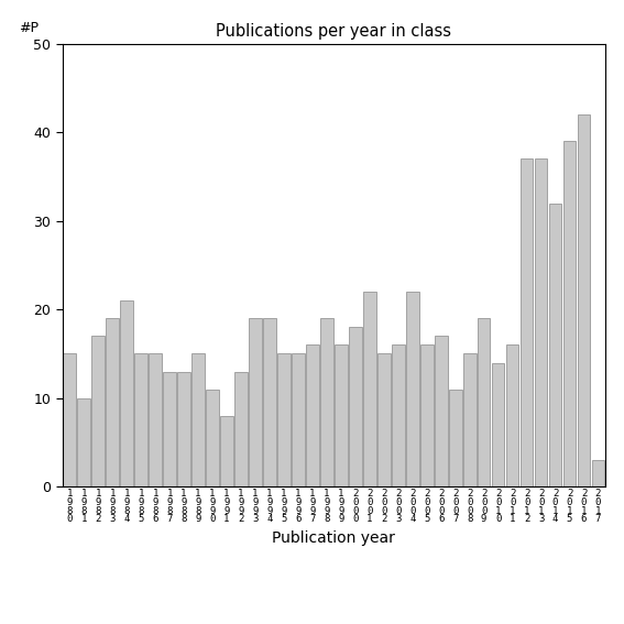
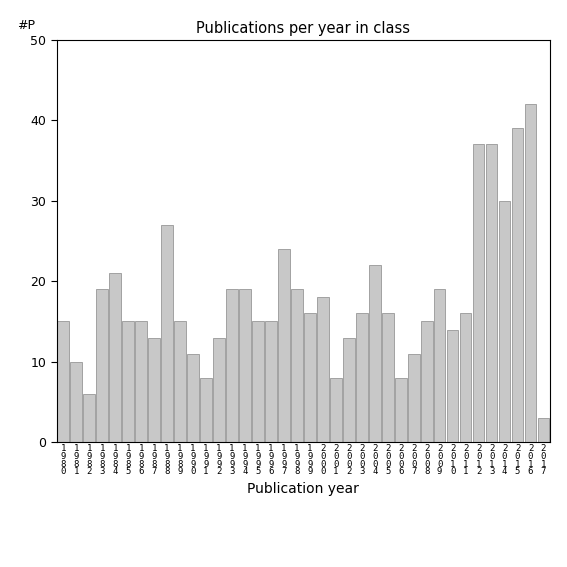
1 9 8 2: 17 -> 6
1 9 8 8: 13 -> 27
1 9 9 7: 16 -> 24
2 0 0 1: 22 -> 8
2 0 0 2: 15 -> 13
2 0 0 6: 17 -> 8
2 0 1 4: 32 -> 30
